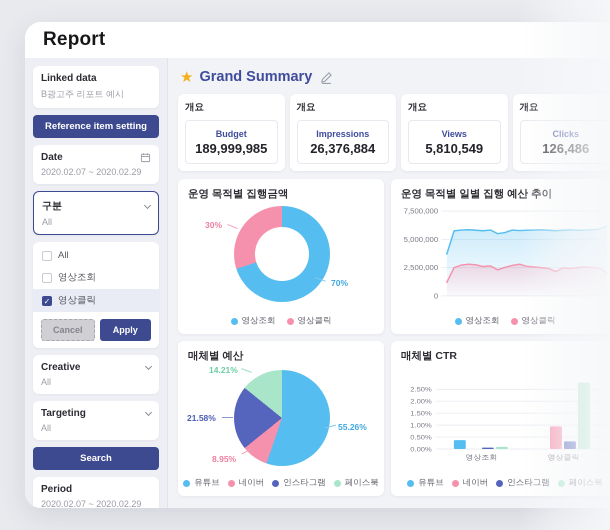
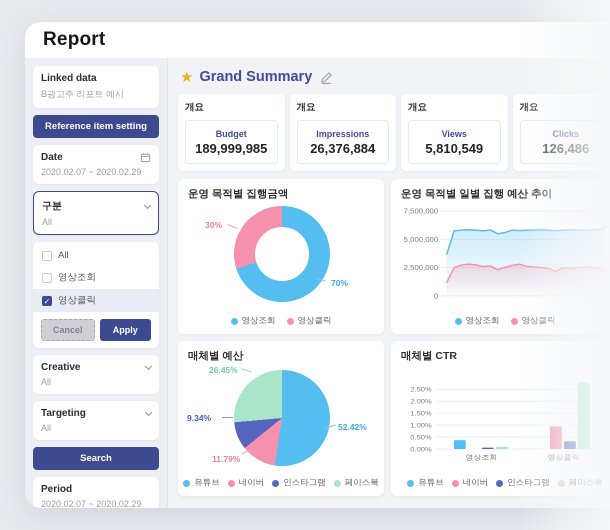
매체별 예산/유튜브: 55.26% -> 52.42%
매체별 예산/네이버: 8.95% -> 11.79%
매체별 예산/인스타그램: 21.58% -> 9.34%
매체별 예산/페이스북: 14.21% -> 26.45%
